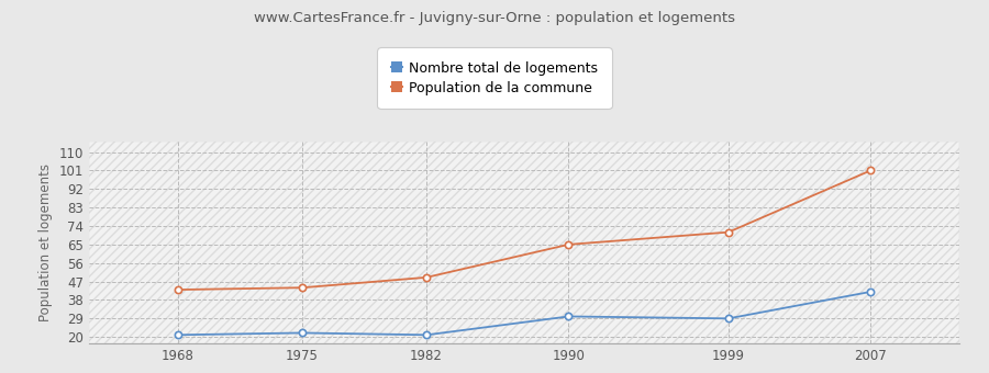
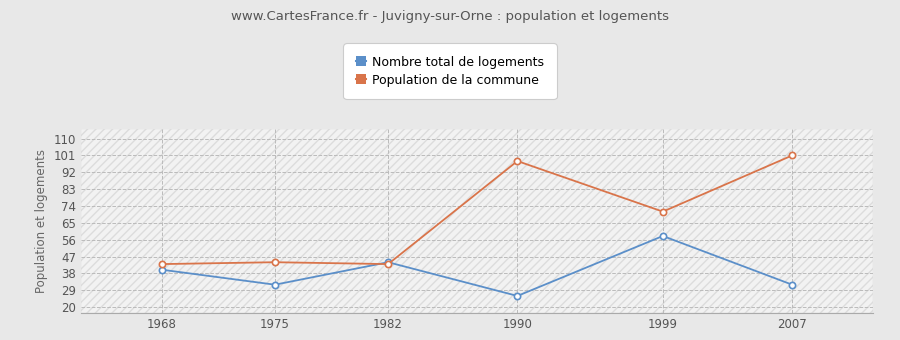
Nombre total de logements/1968: 21 -> 40
Nombre total de logements/1975: 22 -> 32
Nombre total de logements/1982: 21 -> 44
Population de la commune/1982: 49 -> 43
Nombre total de logements/1990: 30 -> 26
Population de la commune/1990: 65 -> 98
Nombre total de logements/1999: 29 -> 58
Nombre total de logements/2007: 42 -> 32
